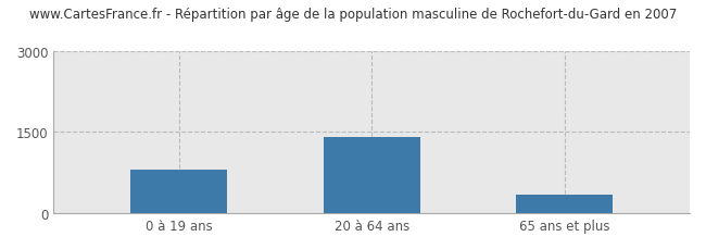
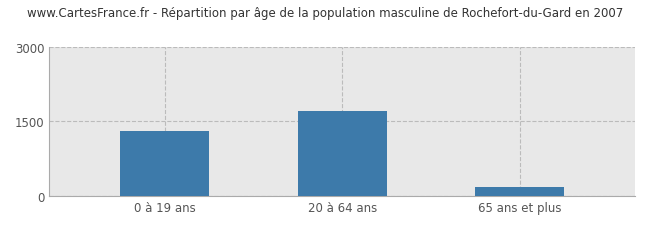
0 à 19 ans: 800 -> 1300
20 à 64 ans: 1400 -> 1700
65 ans et plus: 350 -> 190
